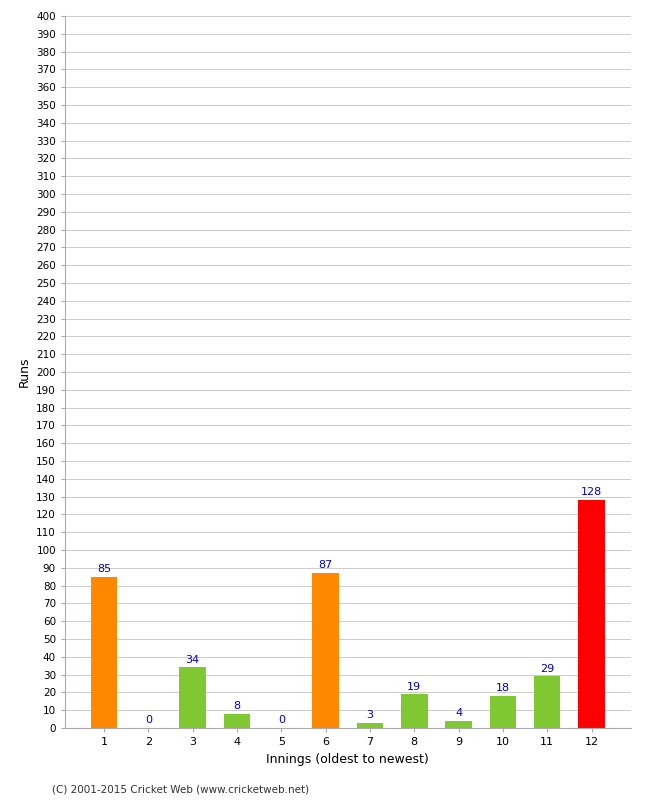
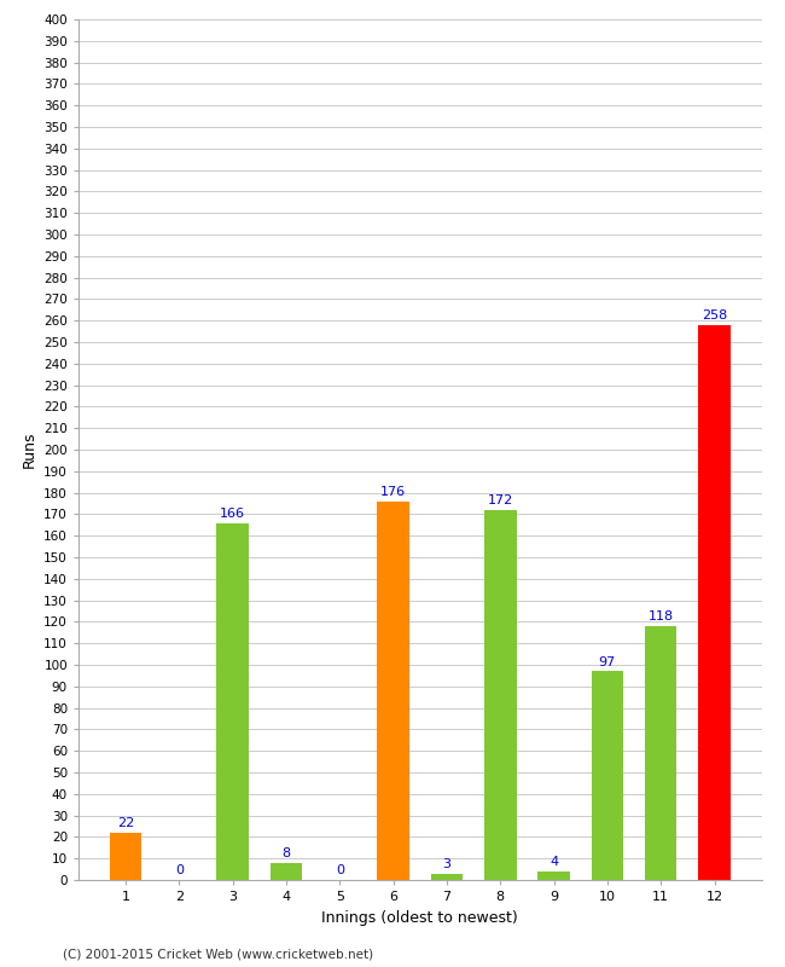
1: 85 -> 22
3: 34 -> 166
6: 87 -> 176
8: 19 -> 172
10: 18 -> 97
11: 29 -> 118
12: 128 -> 258
